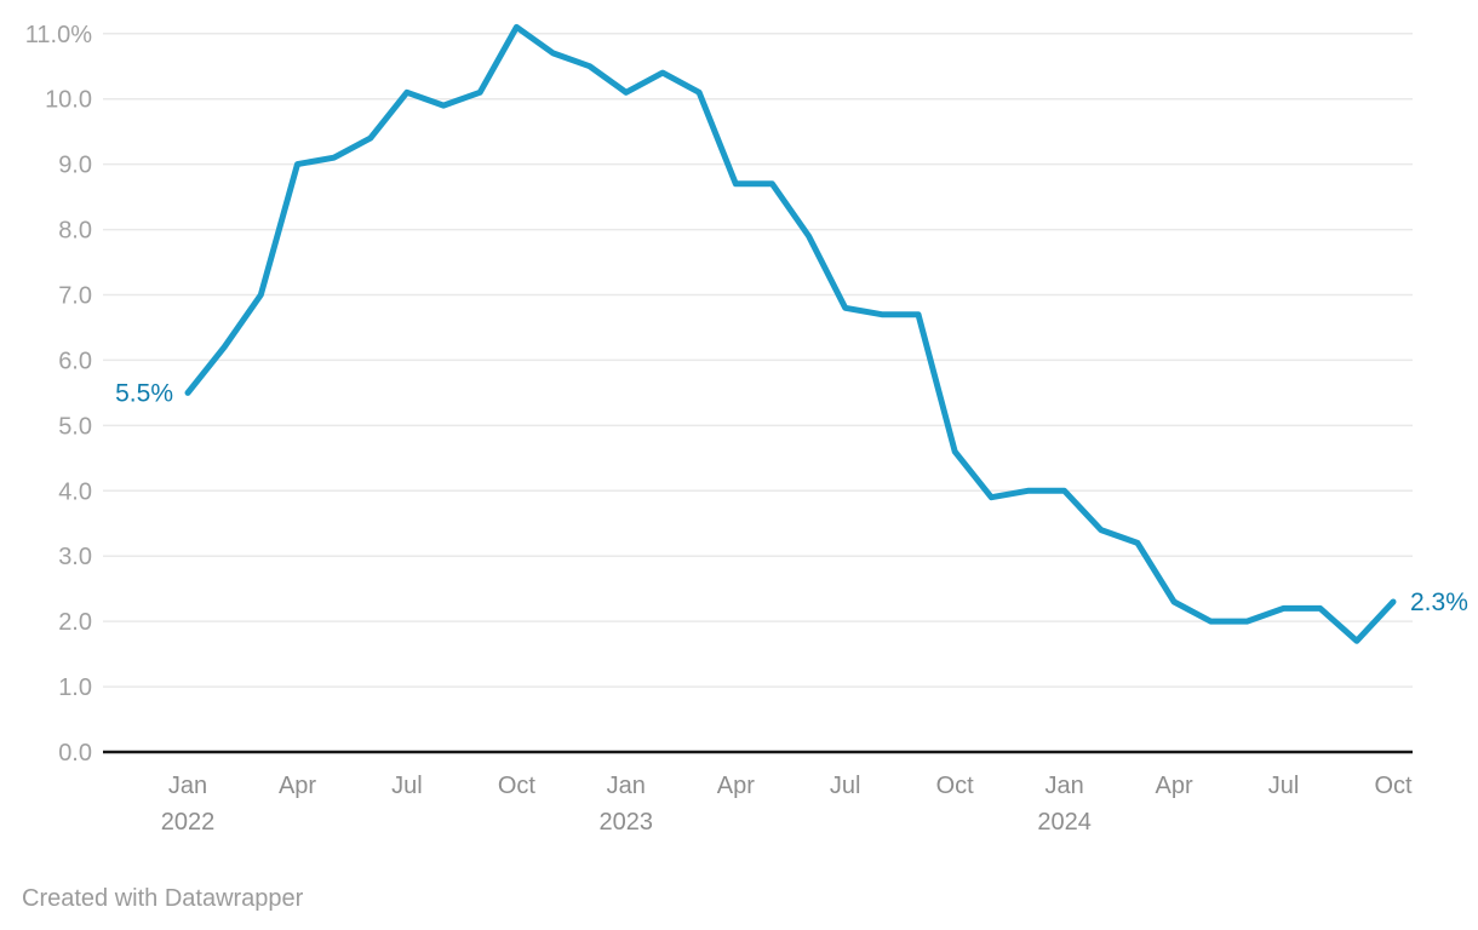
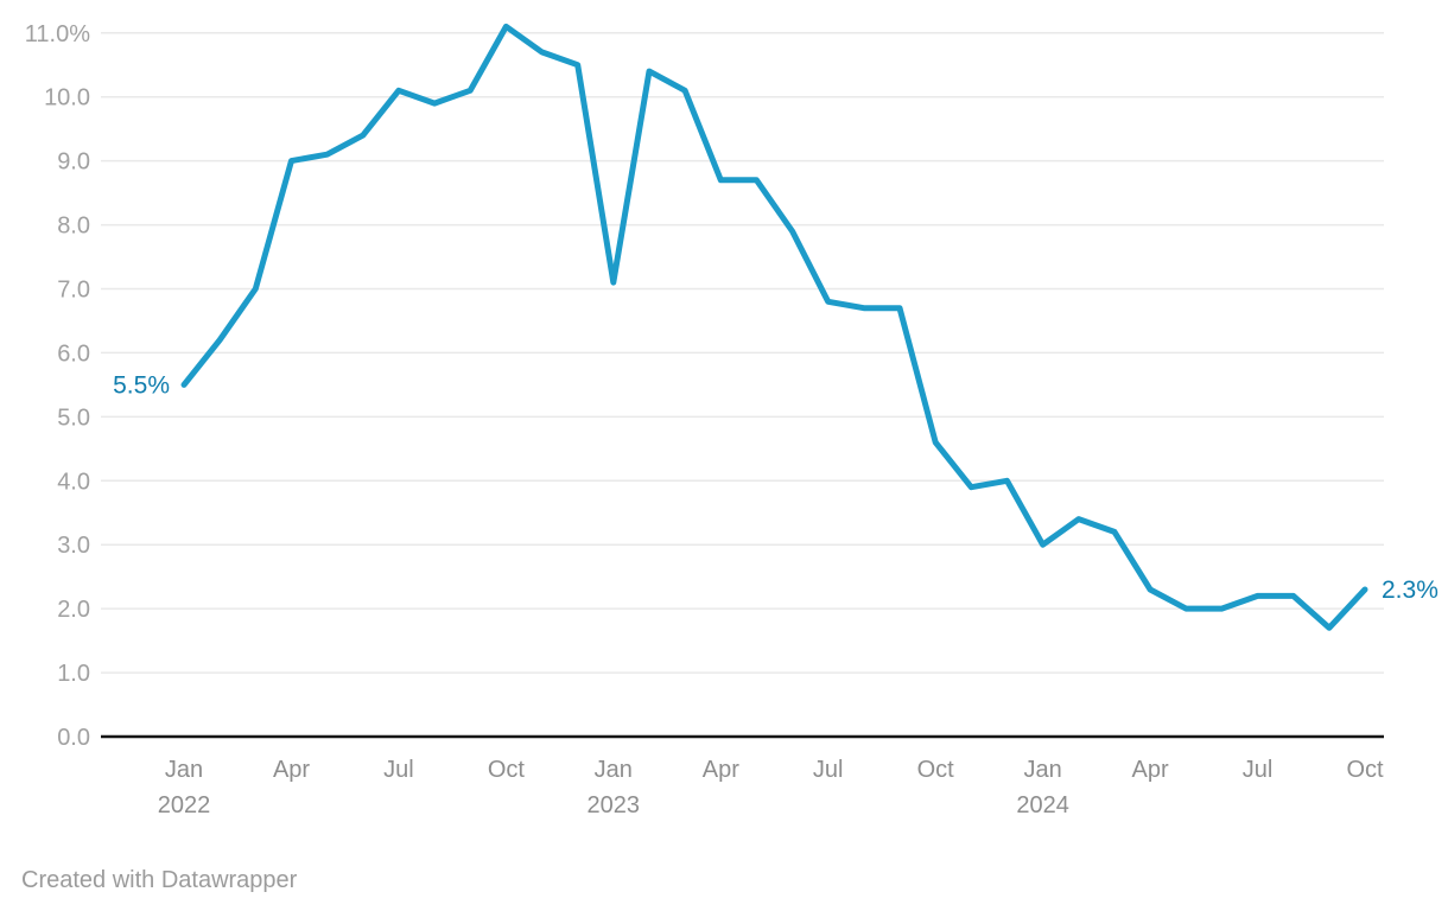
Jan 2023: 10.1% -> 7.1%
Jan 2024: 4.0% -> 3.0%
